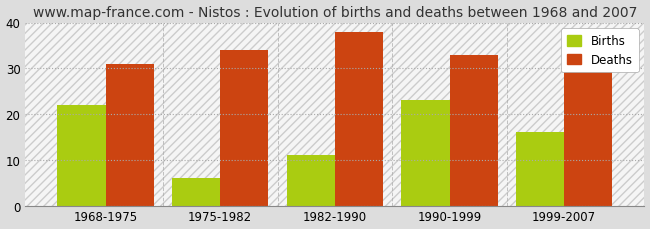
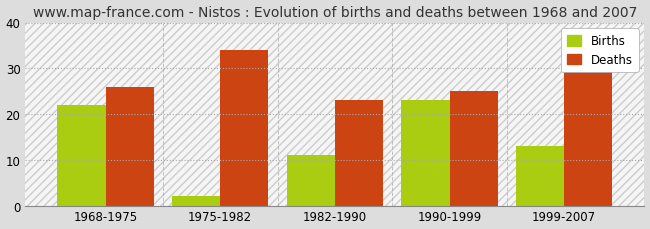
Deaths/1968-1975: 31 -> 26
Births/1975-1982: 6 -> 2
Deaths/1982-1990: 38 -> 23
Deaths/1990-1999: 33 -> 25
Births/1999-2007: 16 -> 13
